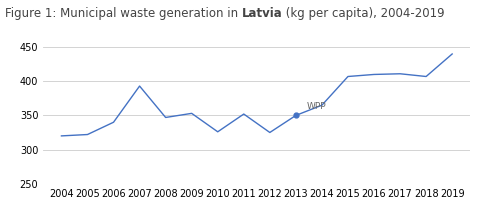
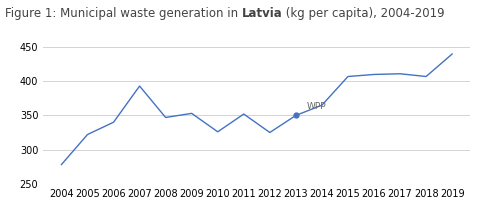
2004: 320 -> 278
